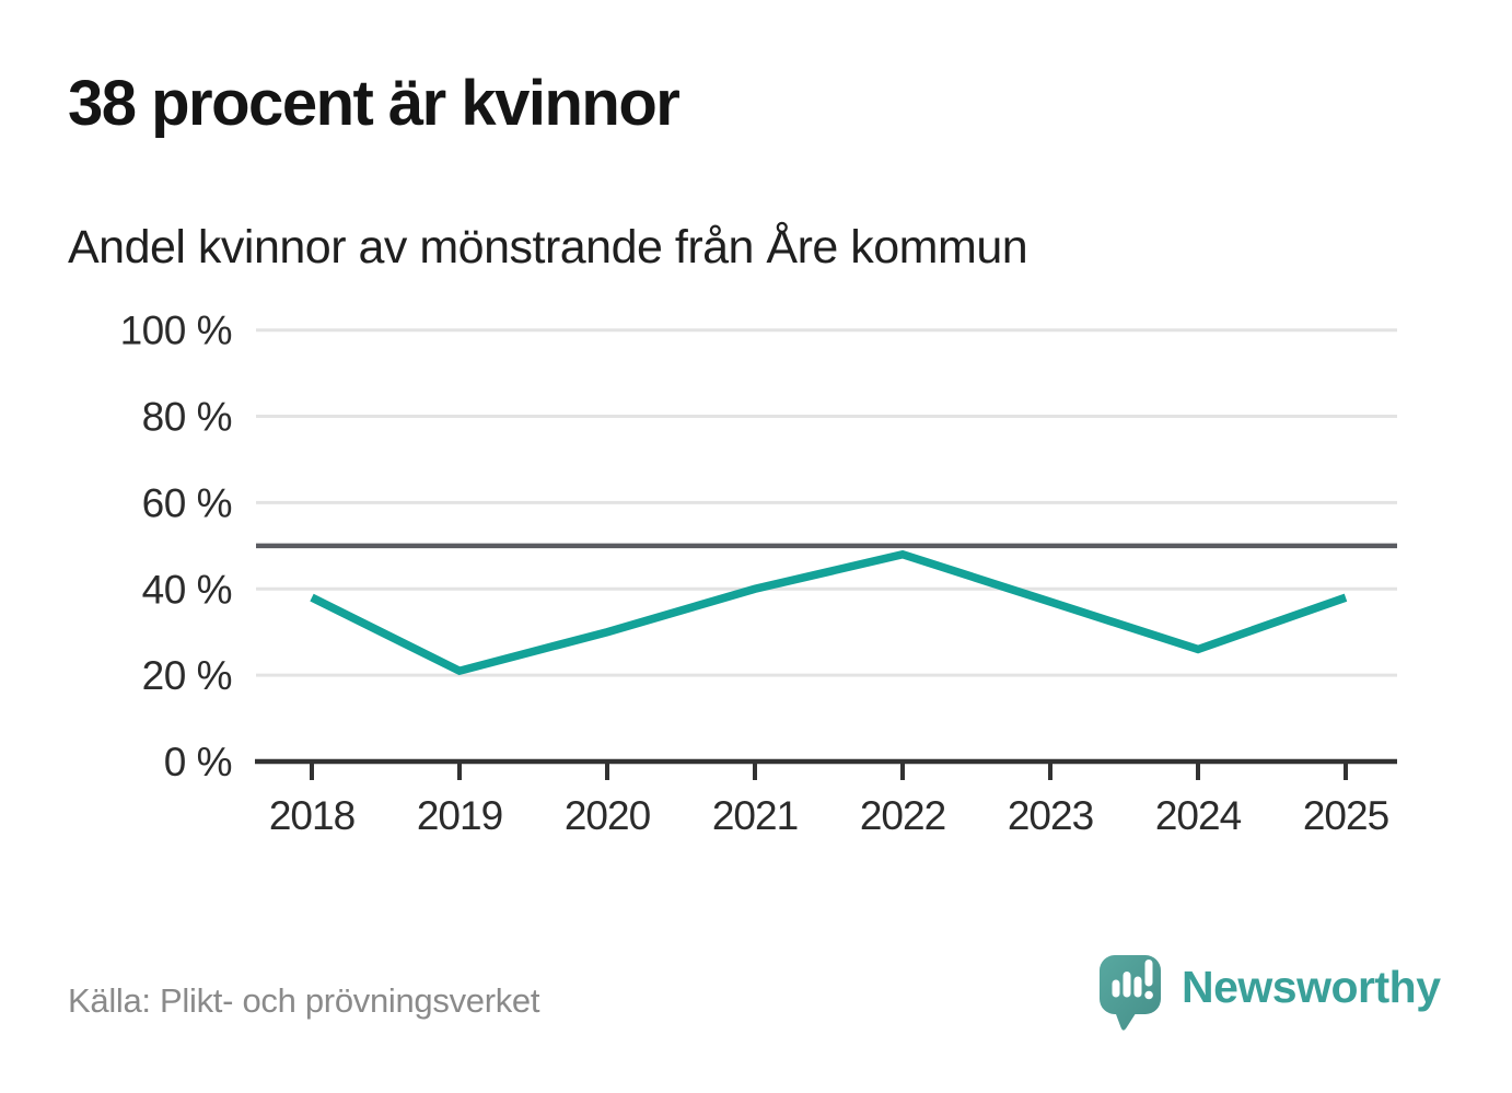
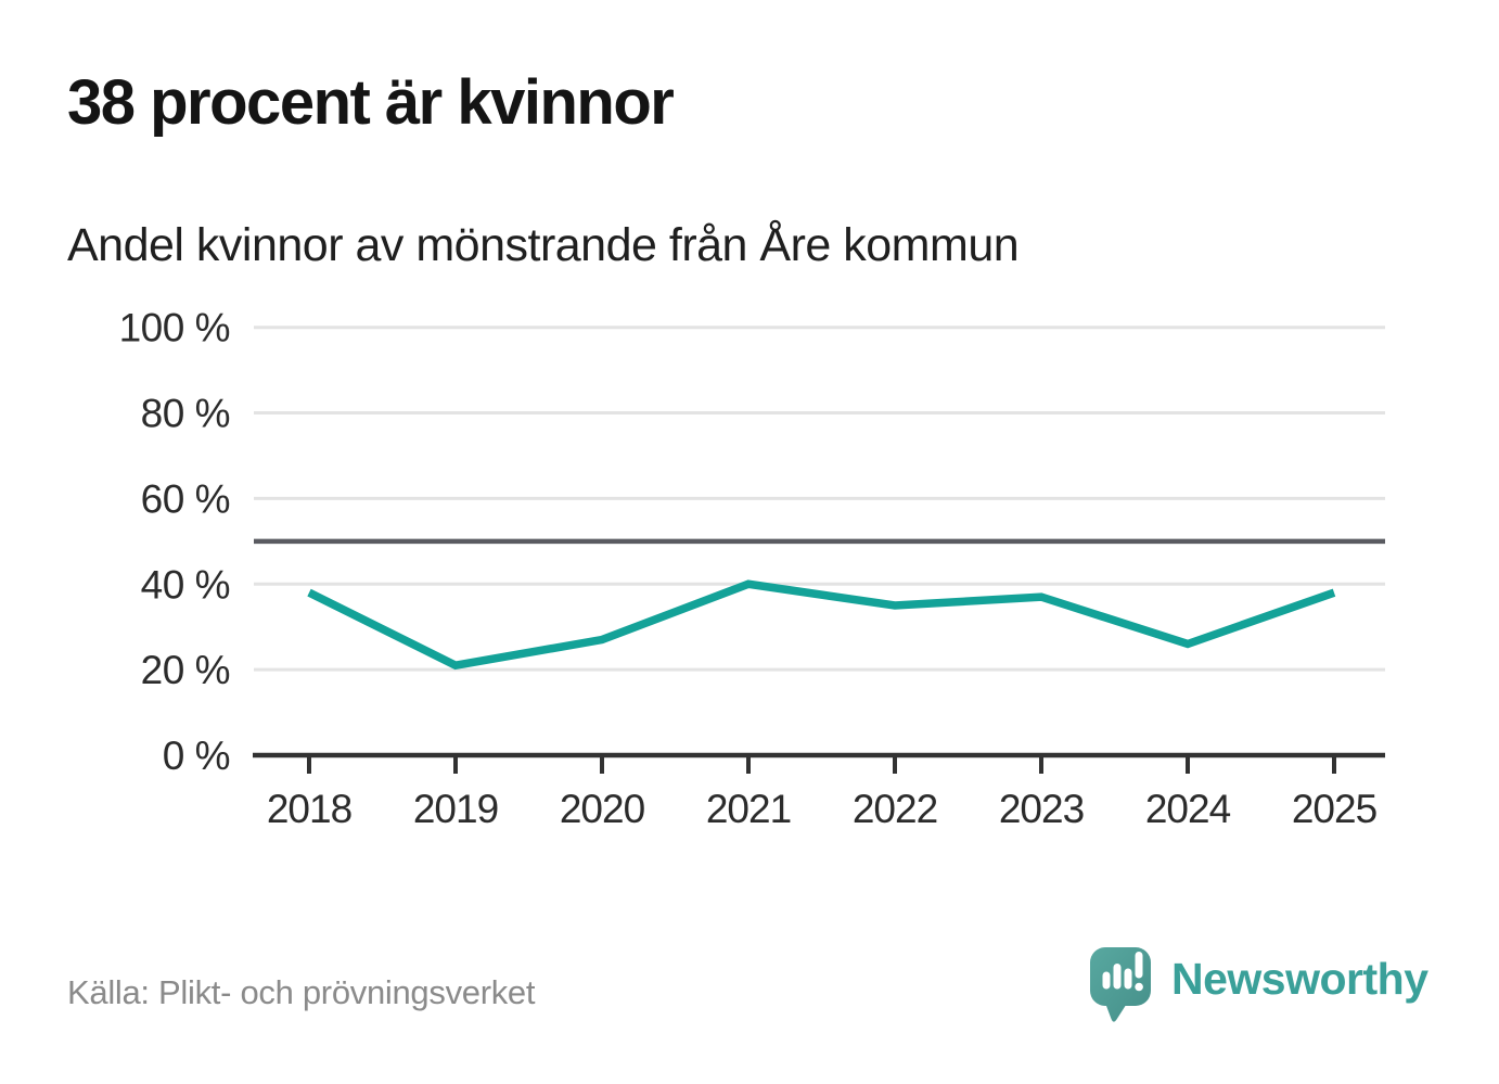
2020: 30% -> 27%
2022: 48% -> 35%
